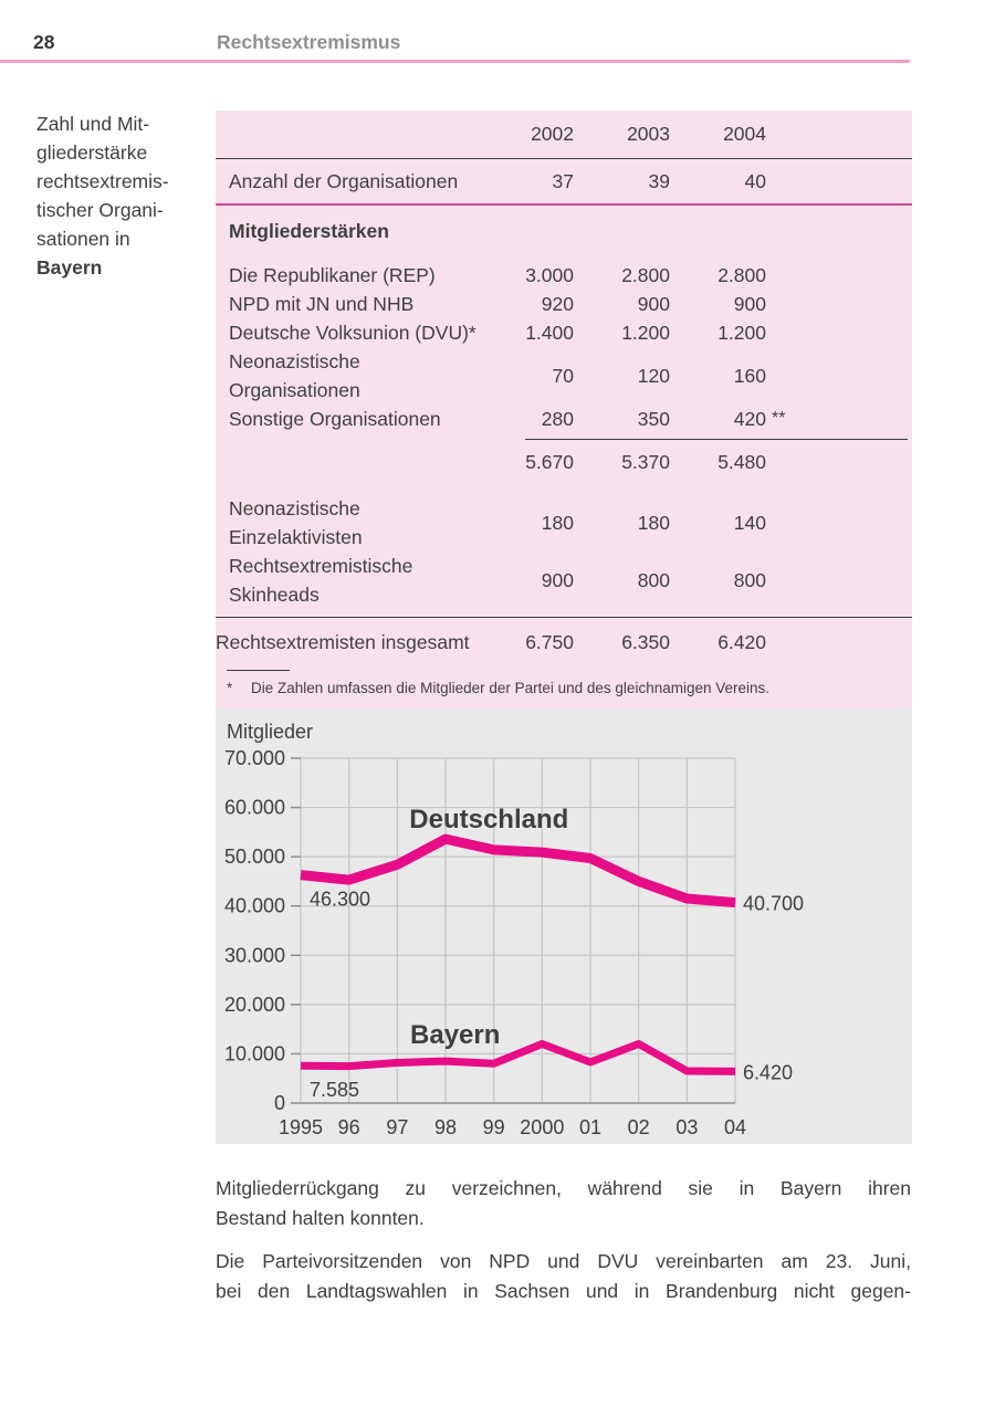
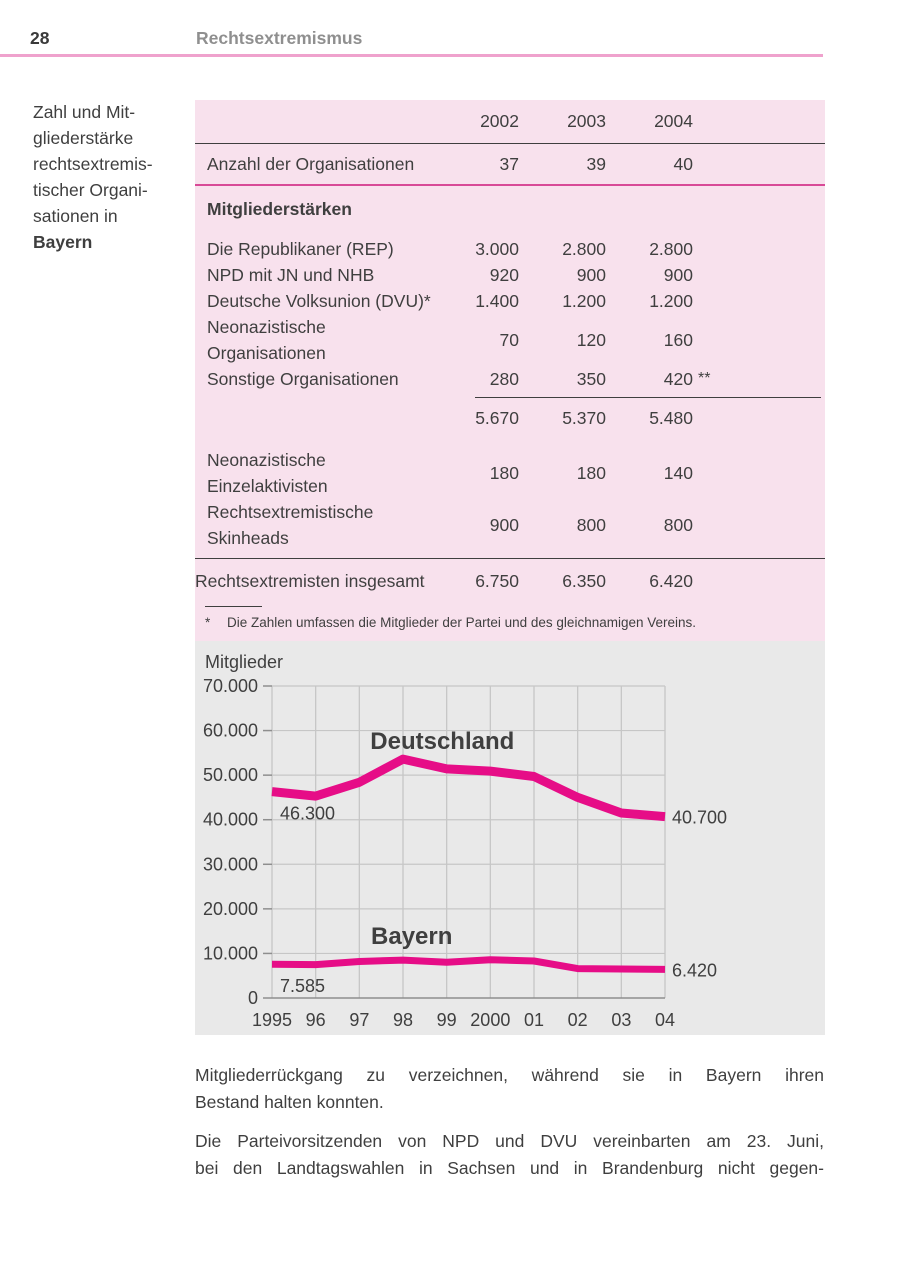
Bayern/2000: 12000 -> 9000
Bayern/02: 12000 -> 7000
